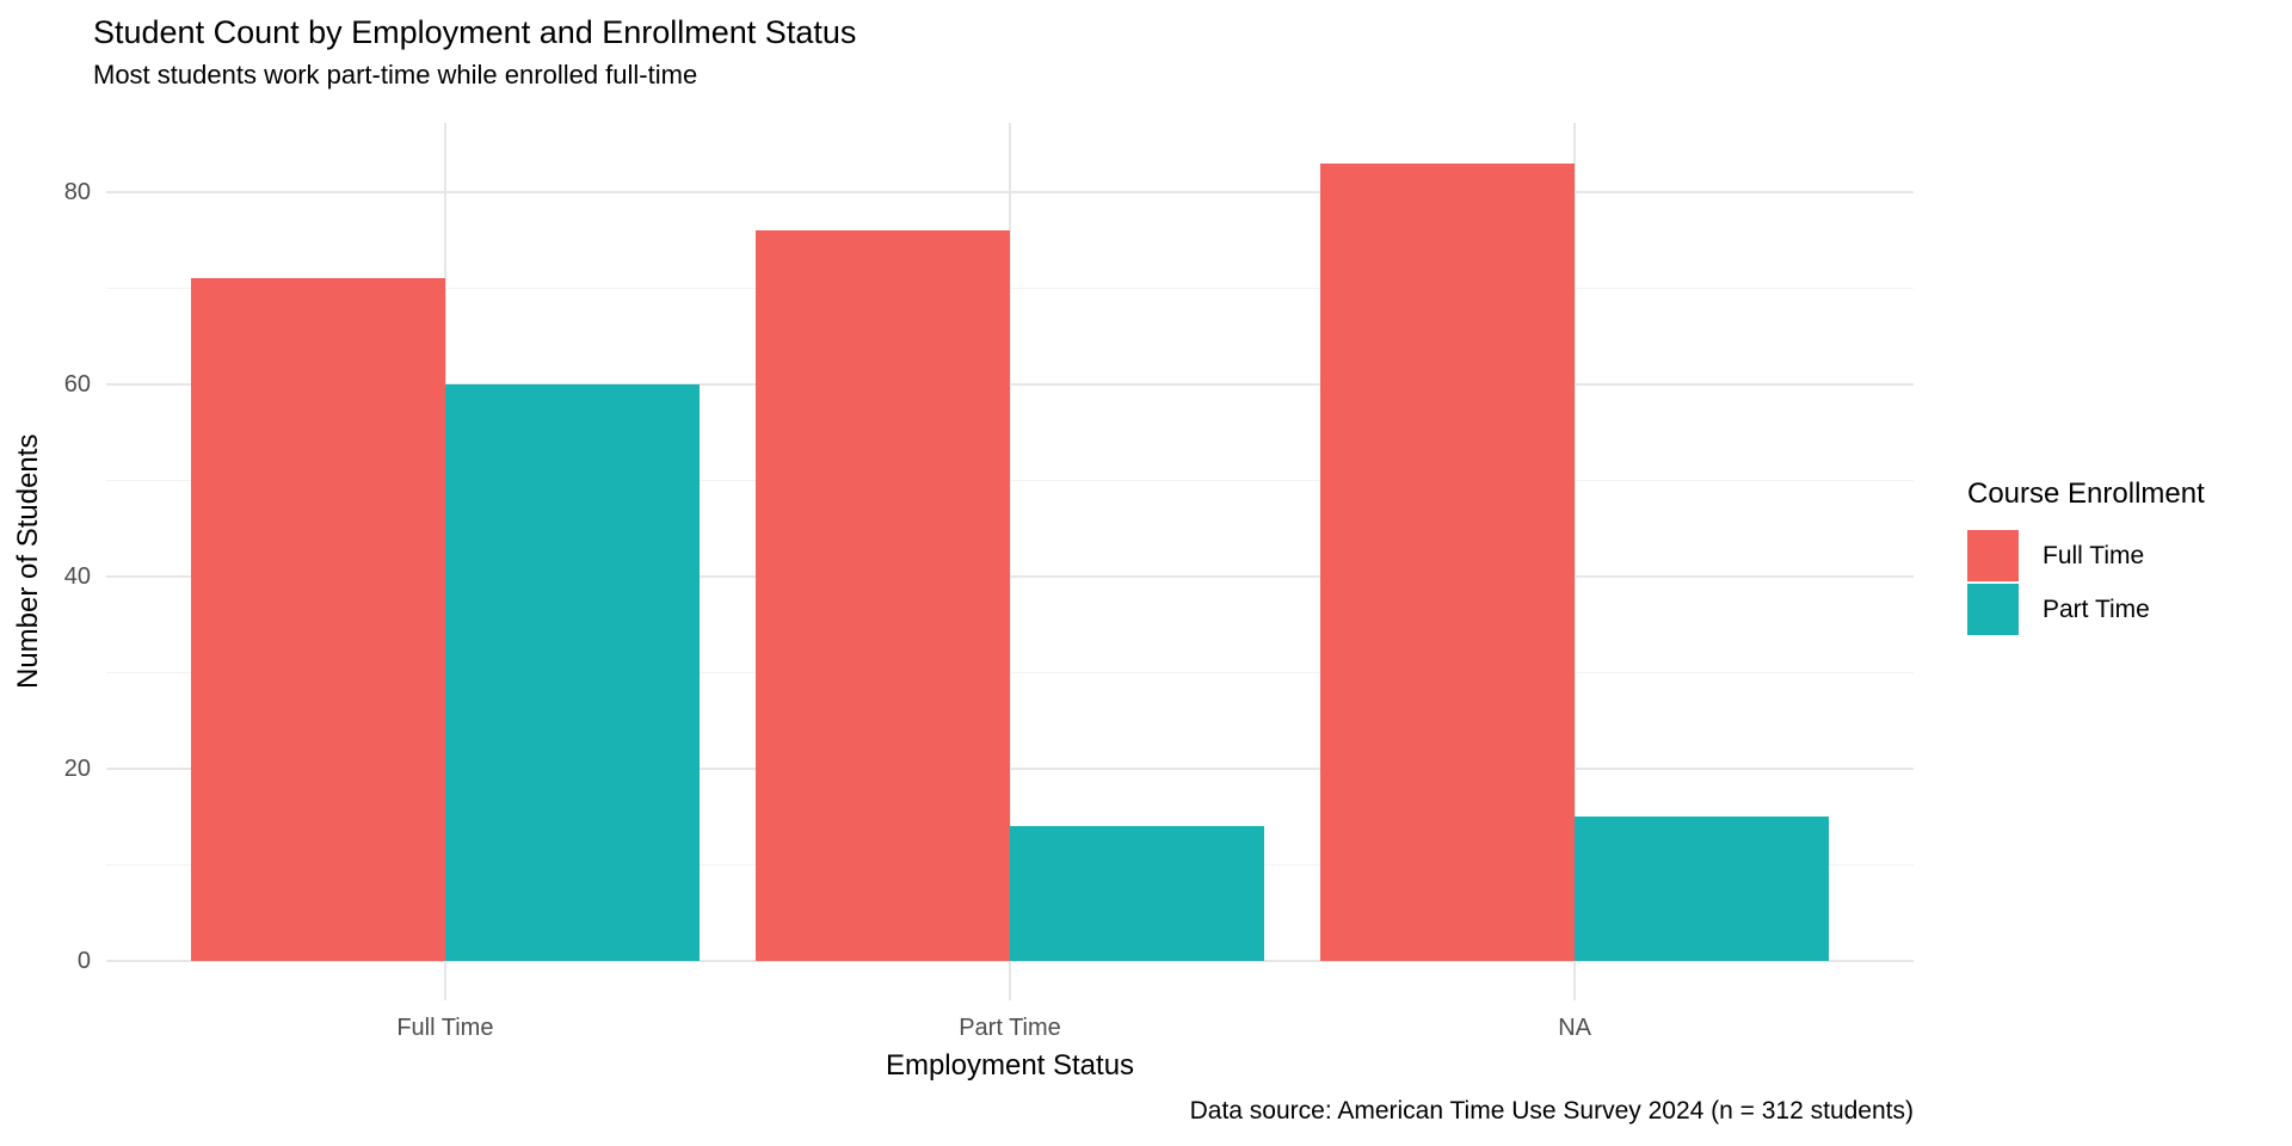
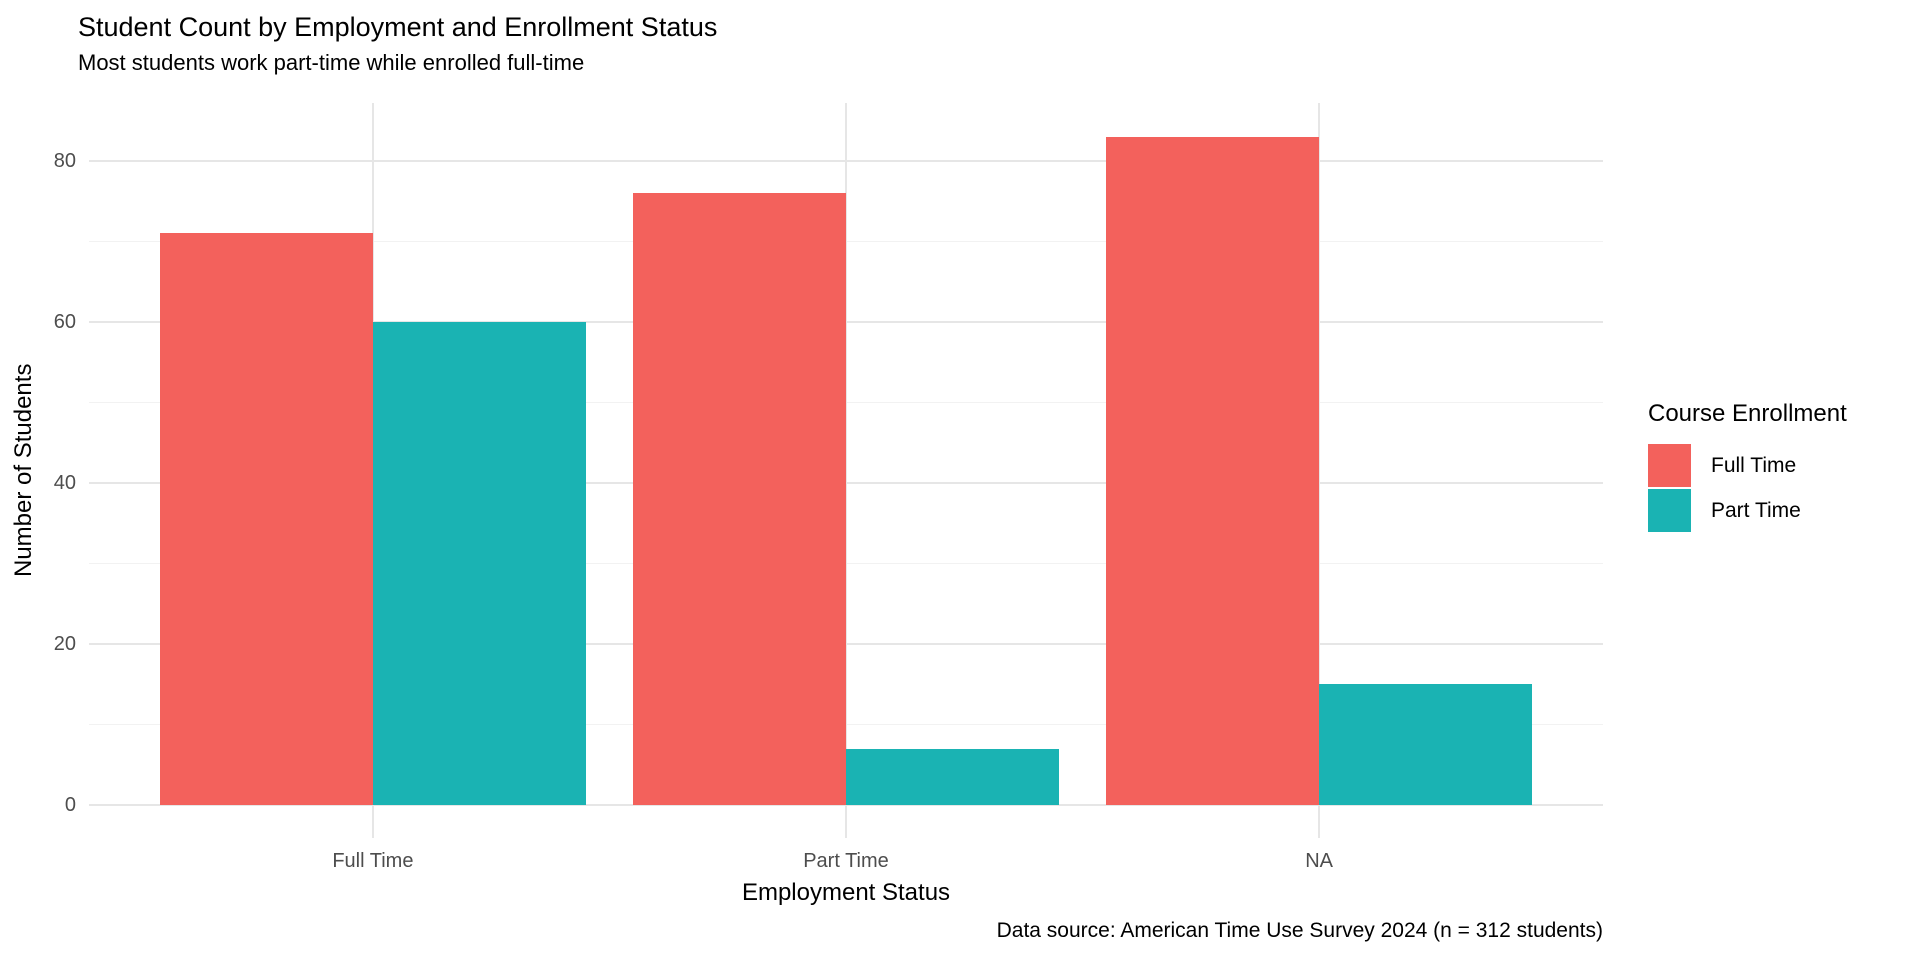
Part Time/Part Time: 14 -> 7
